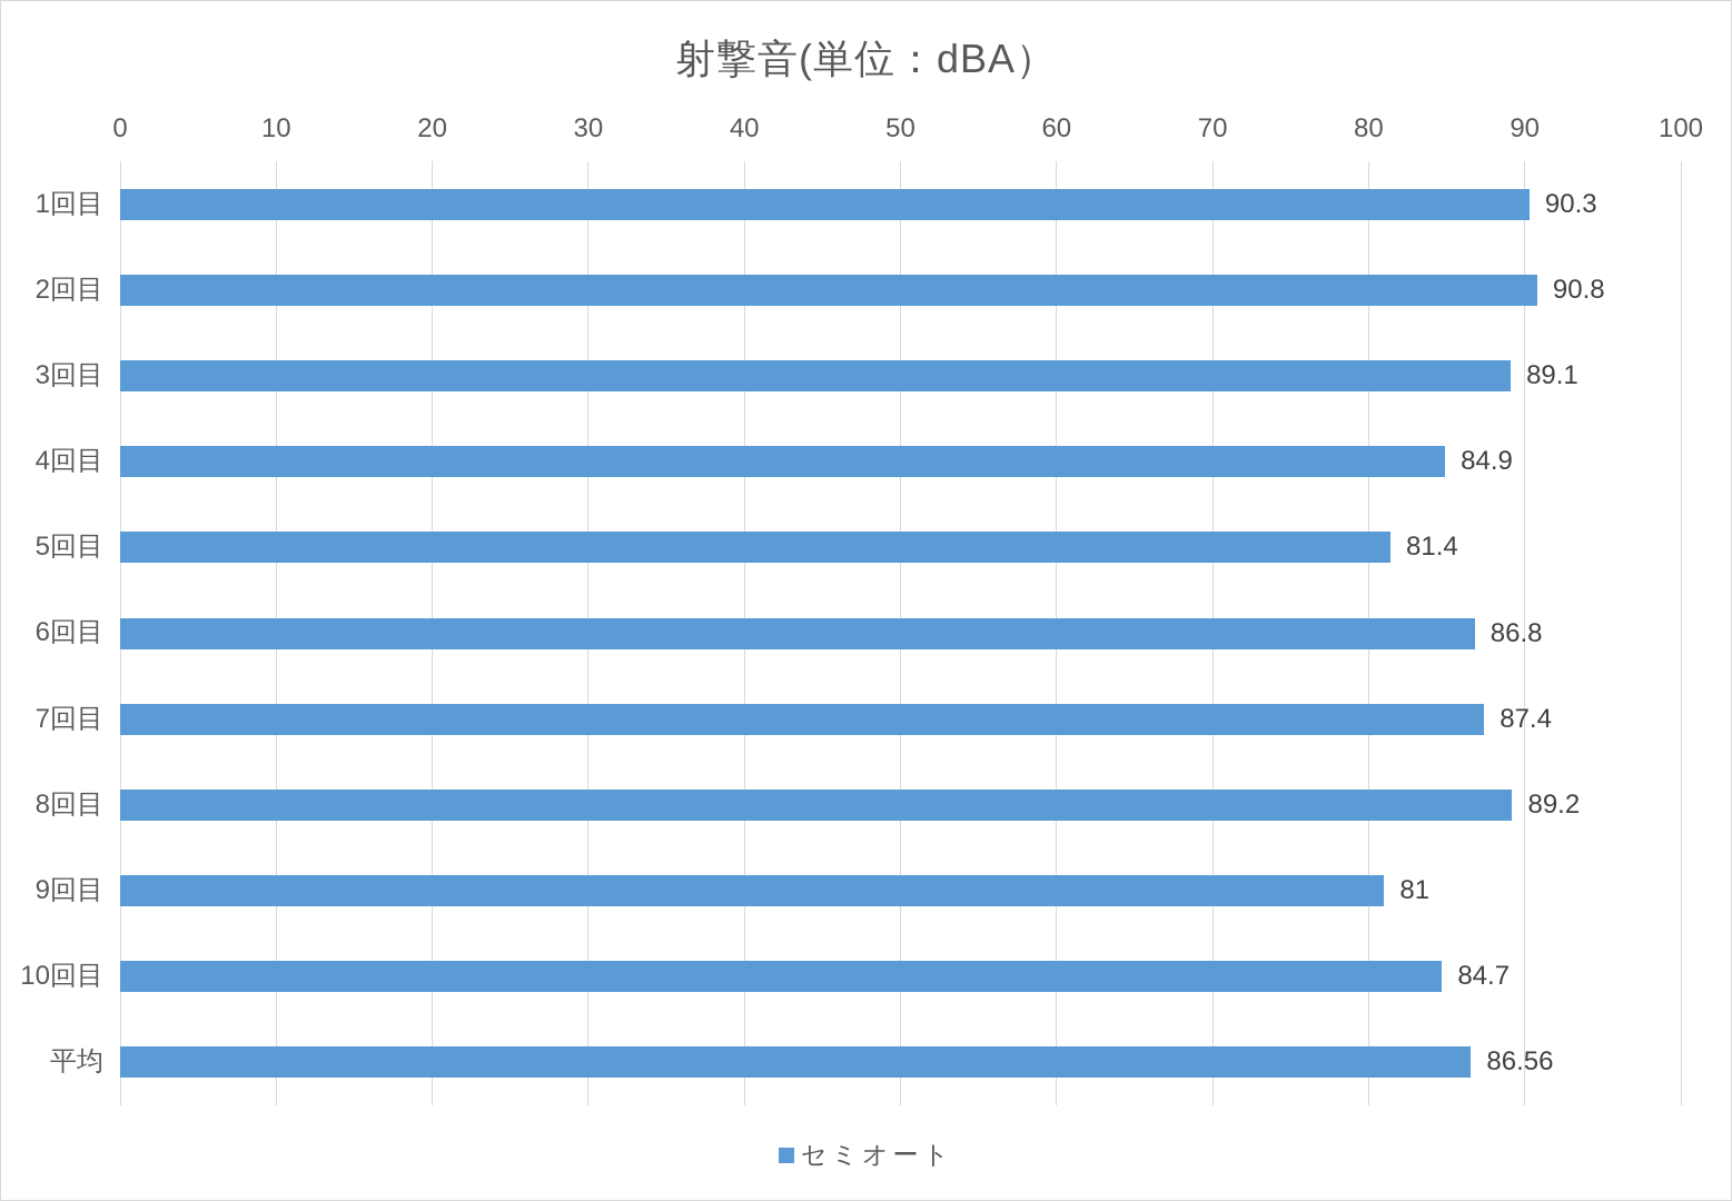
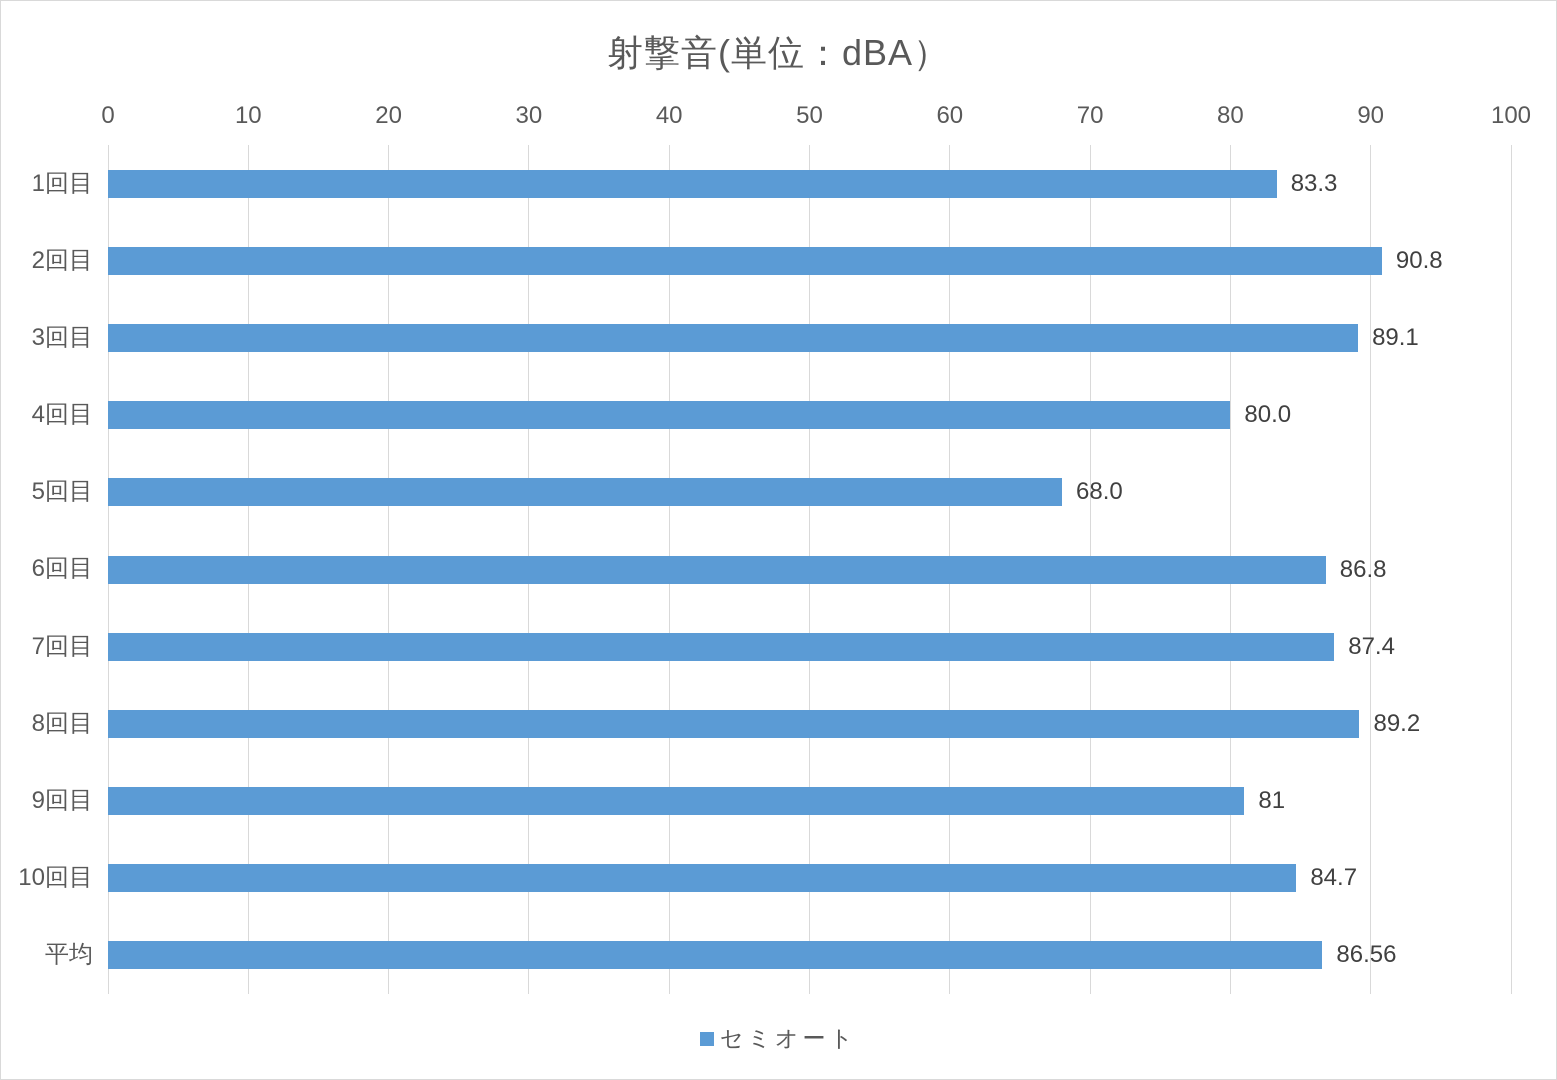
1回目: 90.3 -> 83.3
4回目: 84.9 -> 80.0
5回目: 81.4 -> 68.0
